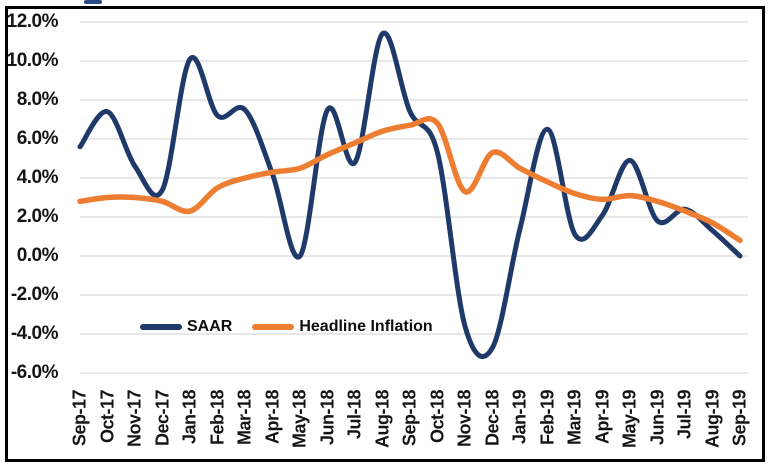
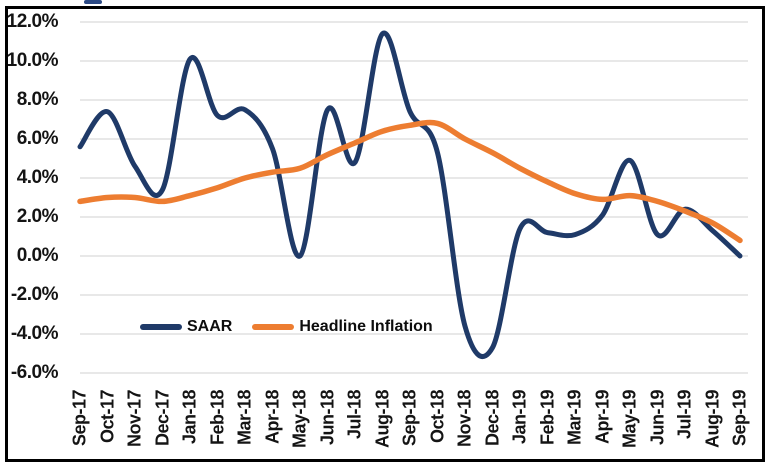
Headline Inflation/Jan-18: 2.3% -> 3.1%
SAAR/Apr-18: 4.2% -> 5.5%
Headline Inflation/Nov-18: 3.3% -> 6.0%
SAAR/Feb-19: 6.5% -> 1.2%
SAAR/Jun-19: 1.8% -> 1.1%
